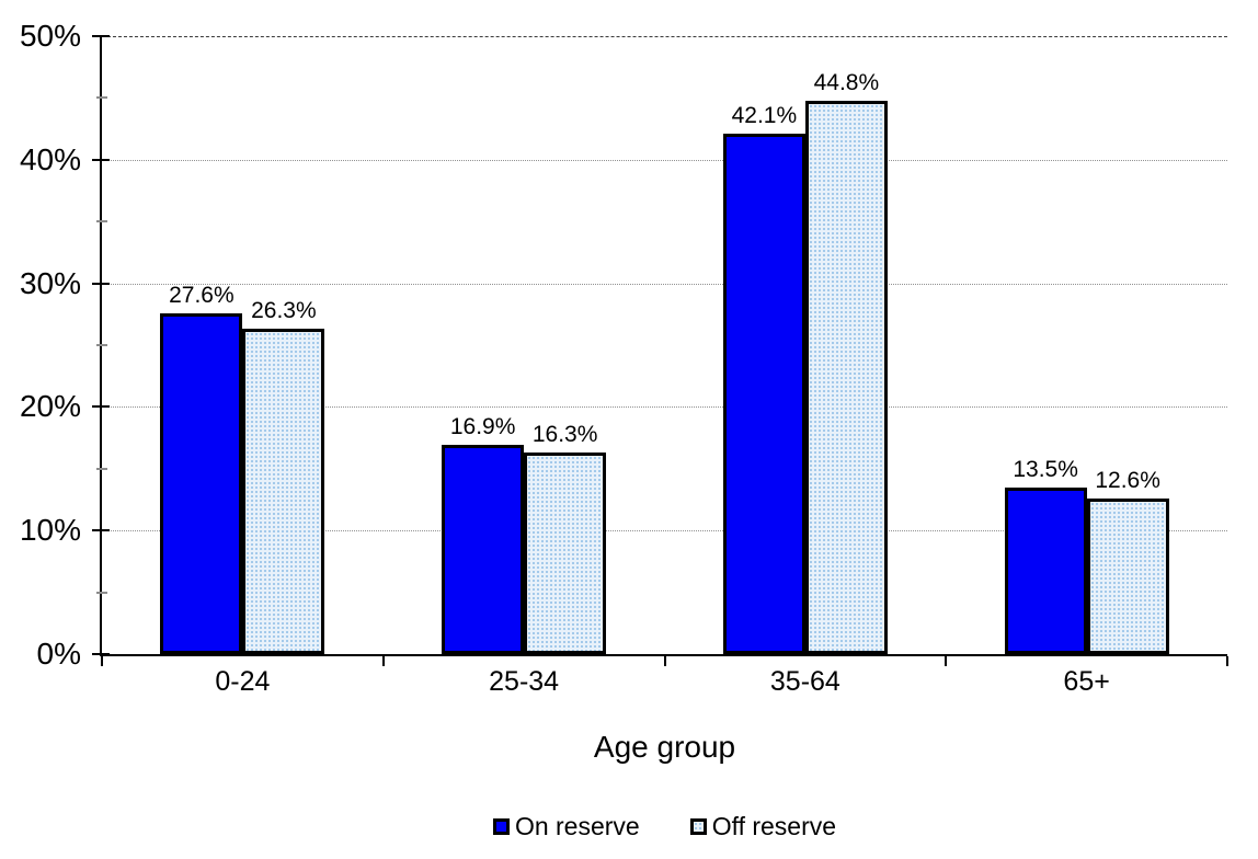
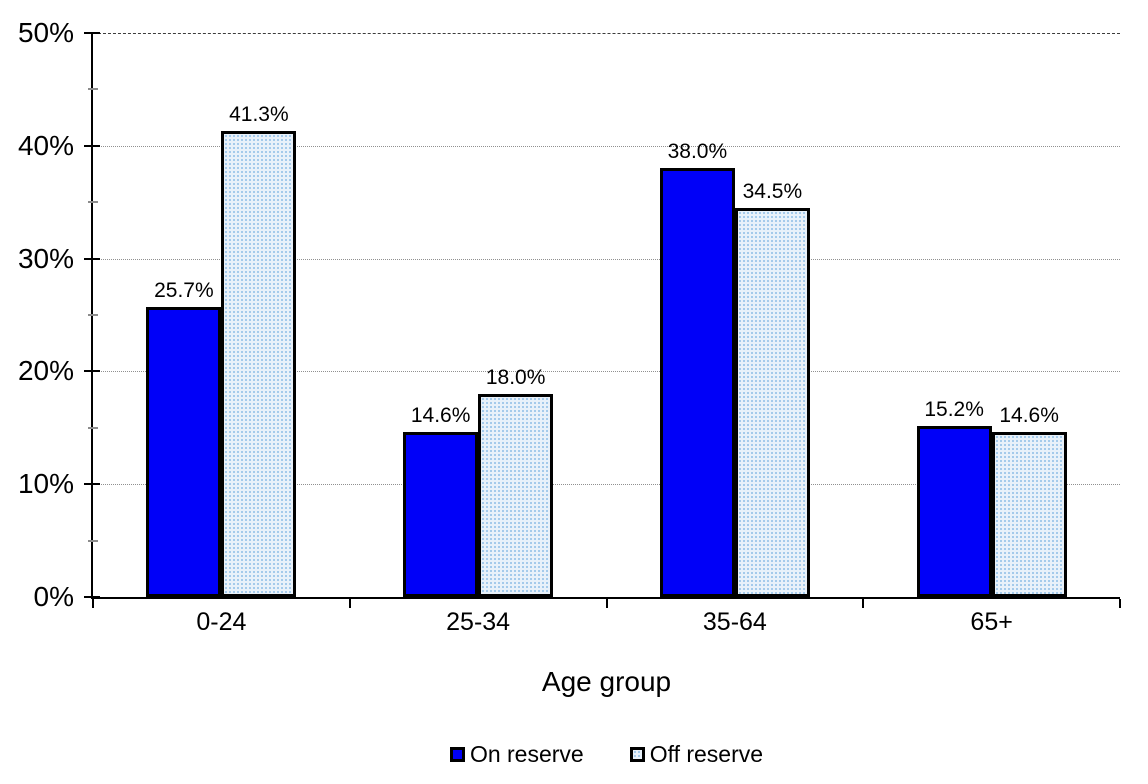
On reserve/0-24: 27.6% -> 25.7%
Off reserve/0-24: 26.3% -> 41.3%
On reserve/25-34: 16.9% -> 14.6%
Off reserve/25-34: 16.3% -> 18.0%
On reserve/35-64: 42.1% -> 38.0%
Off reserve/35-64: 44.8% -> 34.5%
On reserve/65+: 13.5% -> 15.2%
Off reserve/65+: 12.6% -> 14.6%
